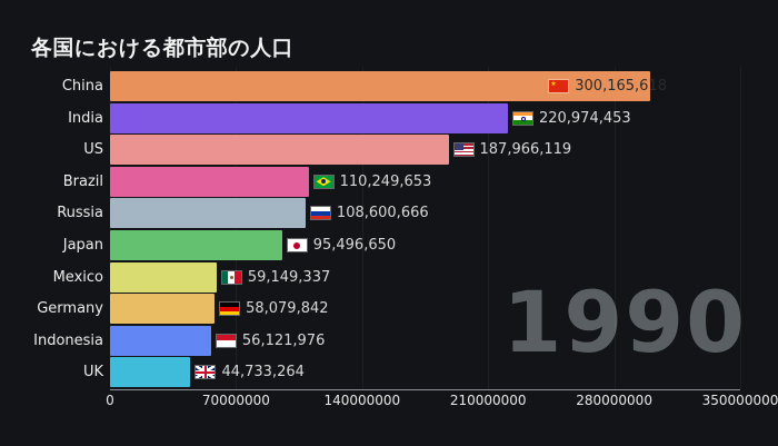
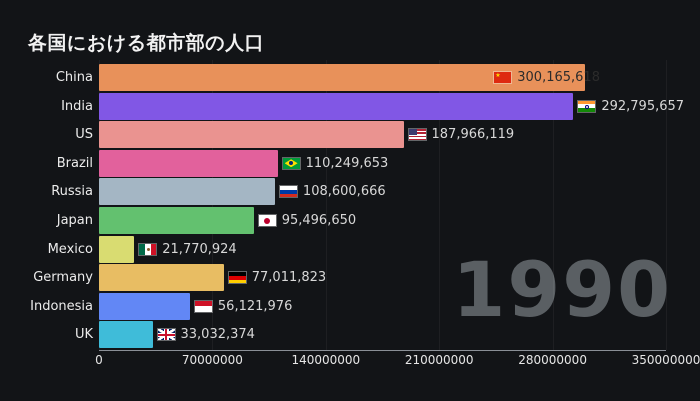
India: 220,974,453 -> 292,795,657
Mexico: 59,149,337 -> 21,770,924
Germany: 58,079,842 -> 77,011,823
UK: 44,733,264 -> 33,032,374
